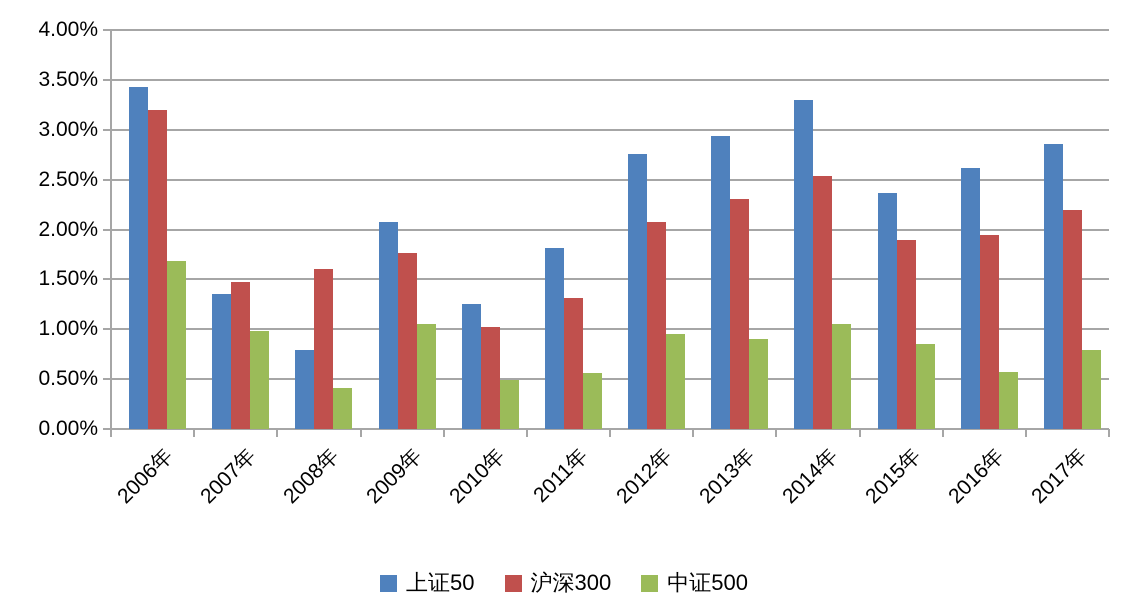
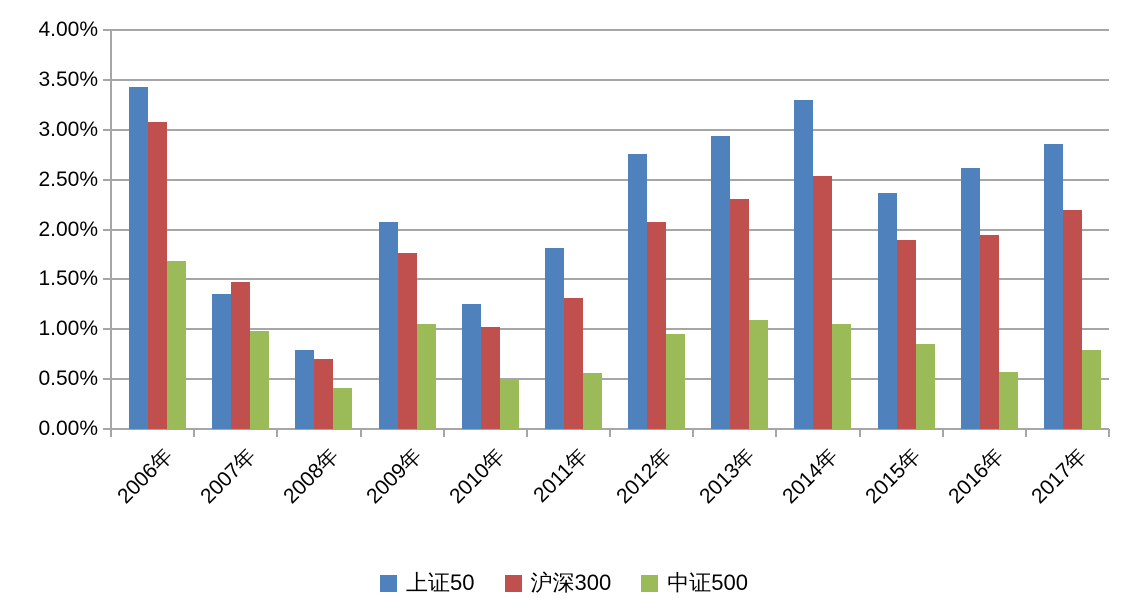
沪深300/2006年: 3.2% -> 3.1%
沪深300/2008年: 1.6% -> 0.7%
中证500/2013年: 0.9% -> 1.1%
